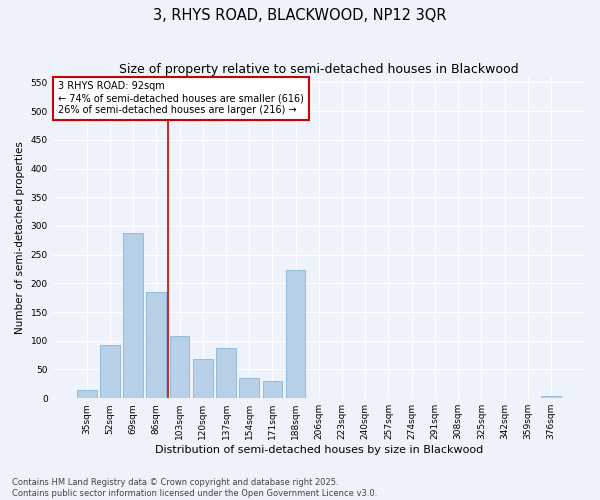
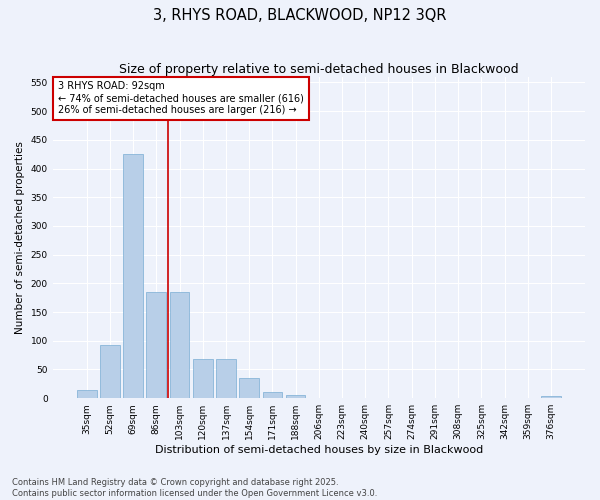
69sqm: 288 -> 425
103sqm: 108 -> 185
137sqm: 88 -> 68
171sqm: 30 -> 10
188sqm: 224 -> 5
